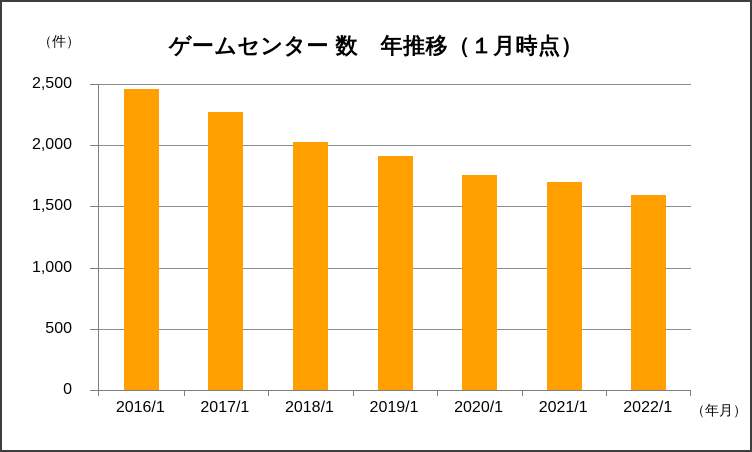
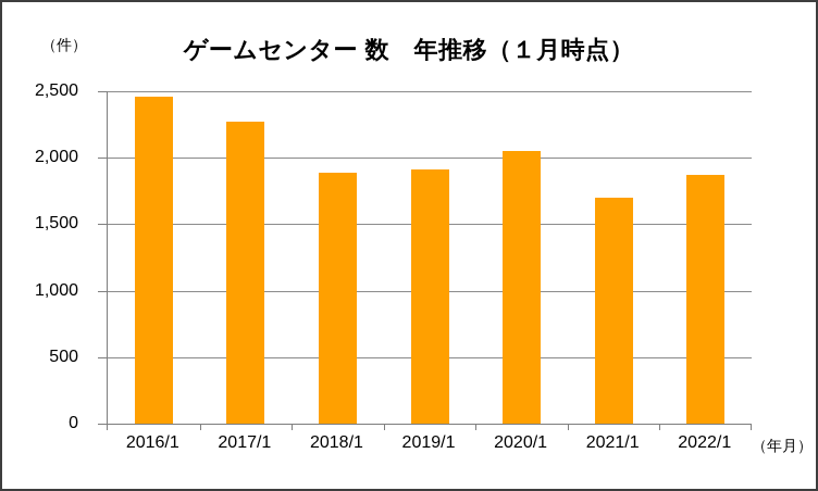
2018/1: 2030 -> 1890
2020/1: 1760 -> 2050
2022/1: 1590 -> 1870
